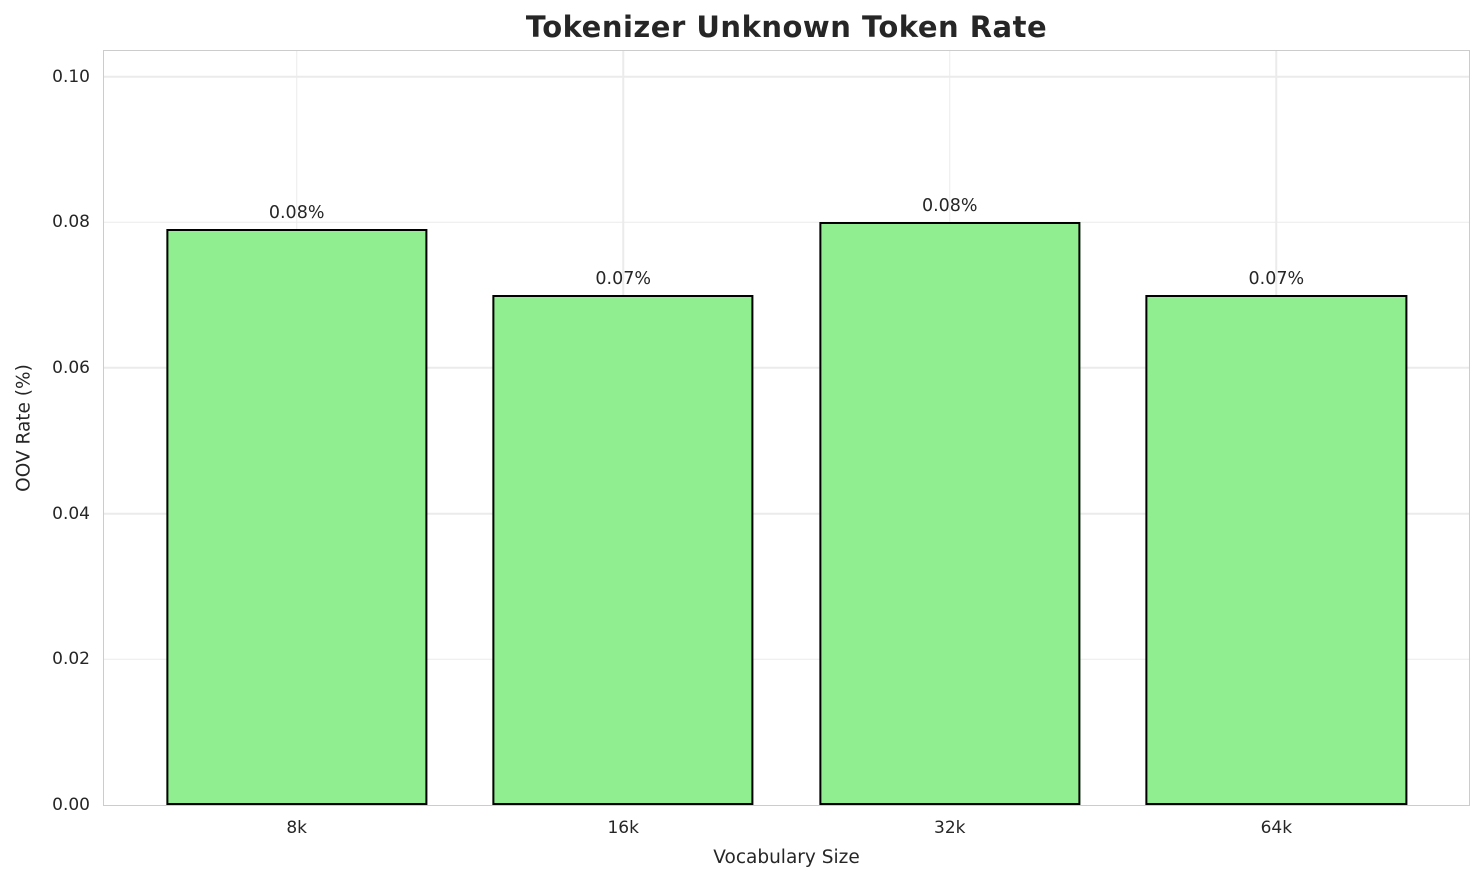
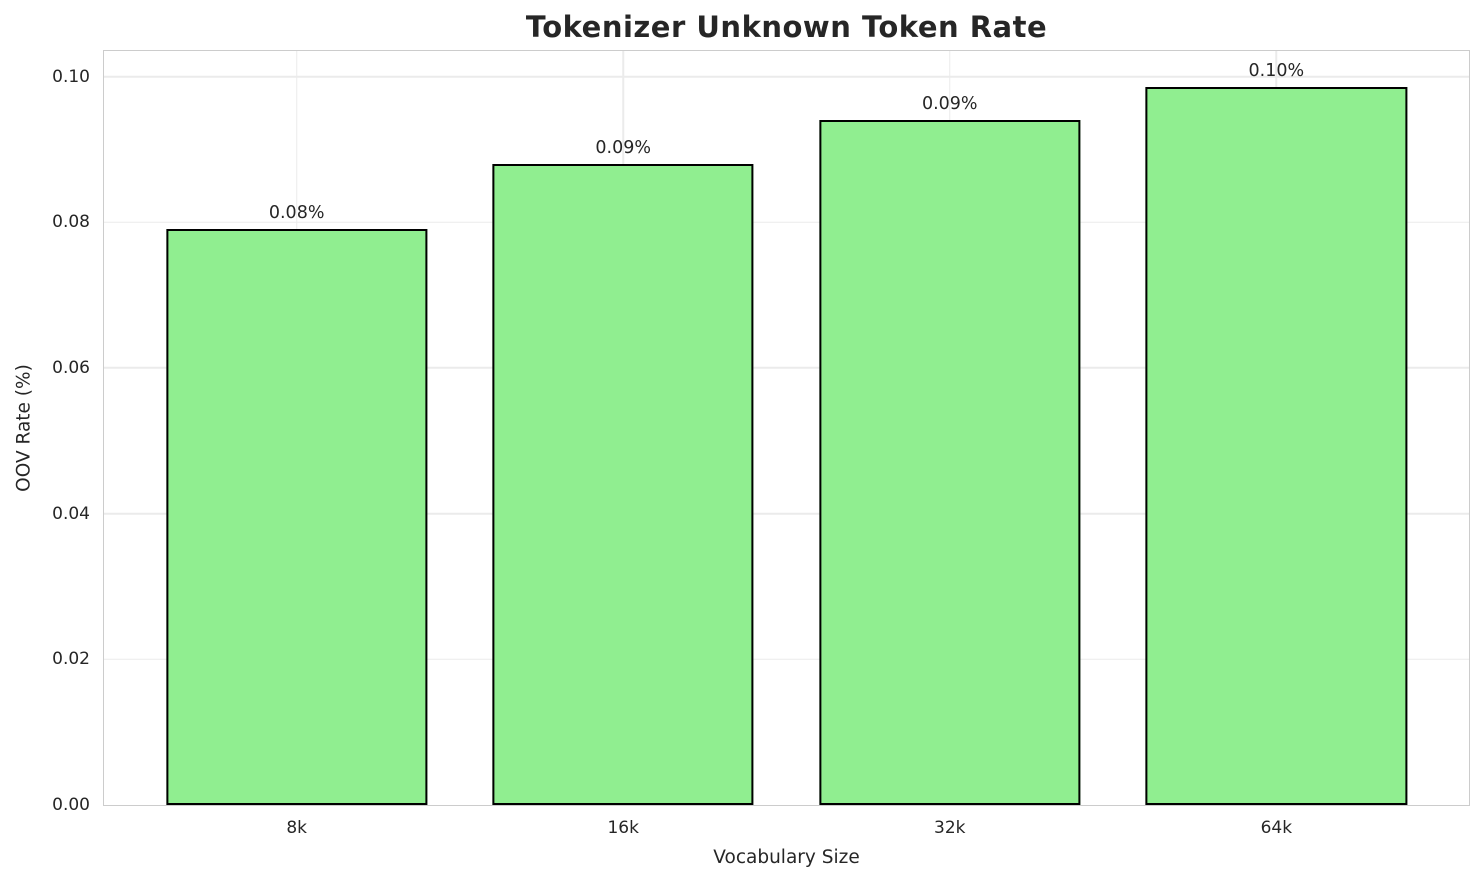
16k: 0.07% -> 0.09%
32k: 0.08% -> 0.09%
64k: 0.07% -> 0.10%
